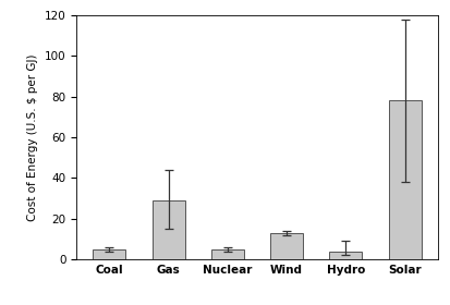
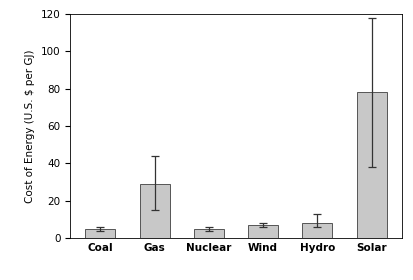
Wind: 13 -> 7
Hydro: 4 -> 8
